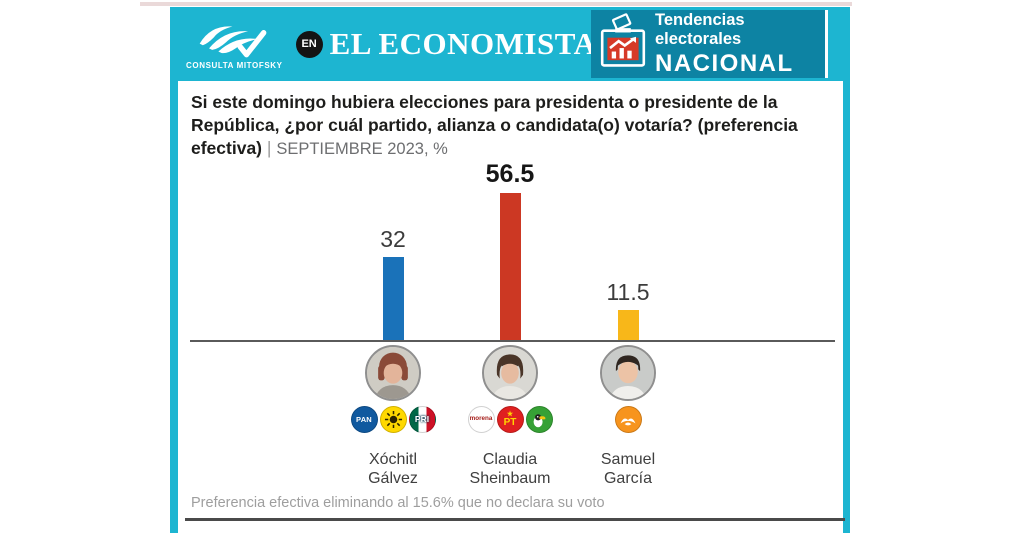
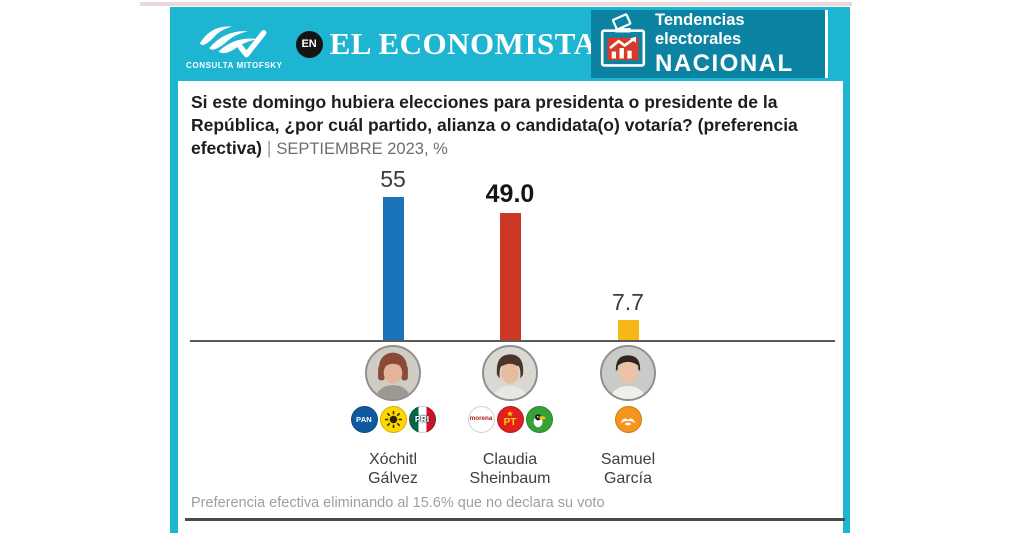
Xóchitl Gálvez: 32 -> 55
Claudia Sheinbaum: 56.5 -> 49.0
Samuel García: 11.5 -> 7.7
